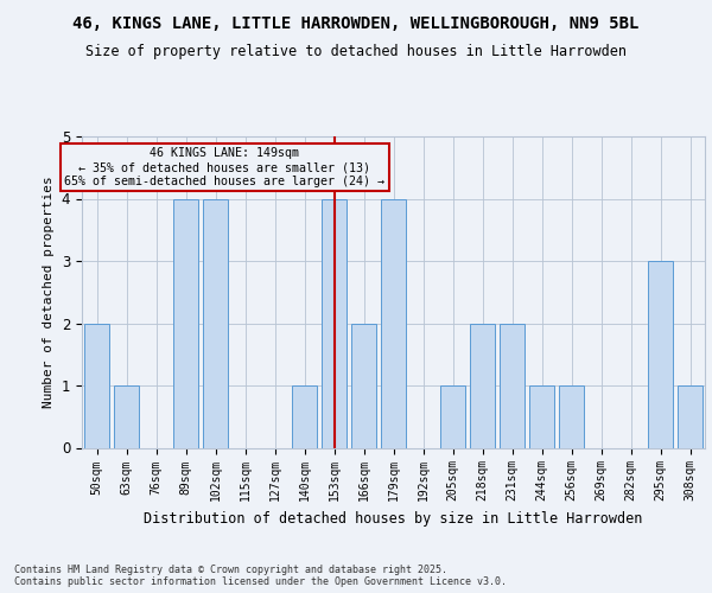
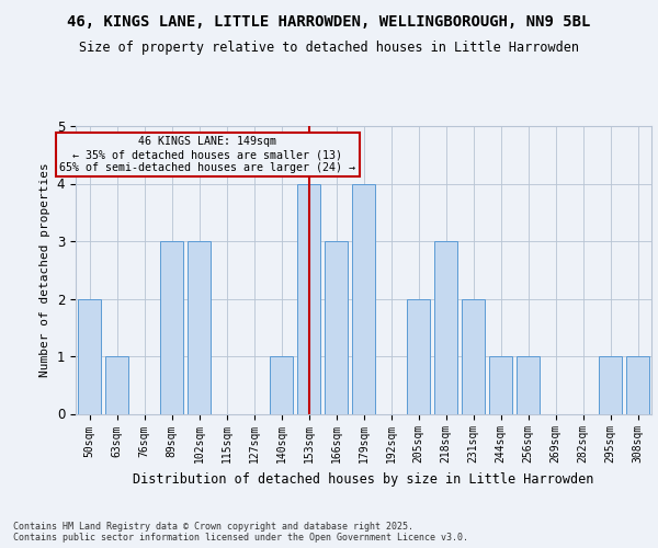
89sqm: 4 -> 3
102sqm: 4 -> 3
166sqm: 2 -> 3
205sqm: 1 -> 2
218sqm: 2 -> 3
295sqm: 3 -> 1
